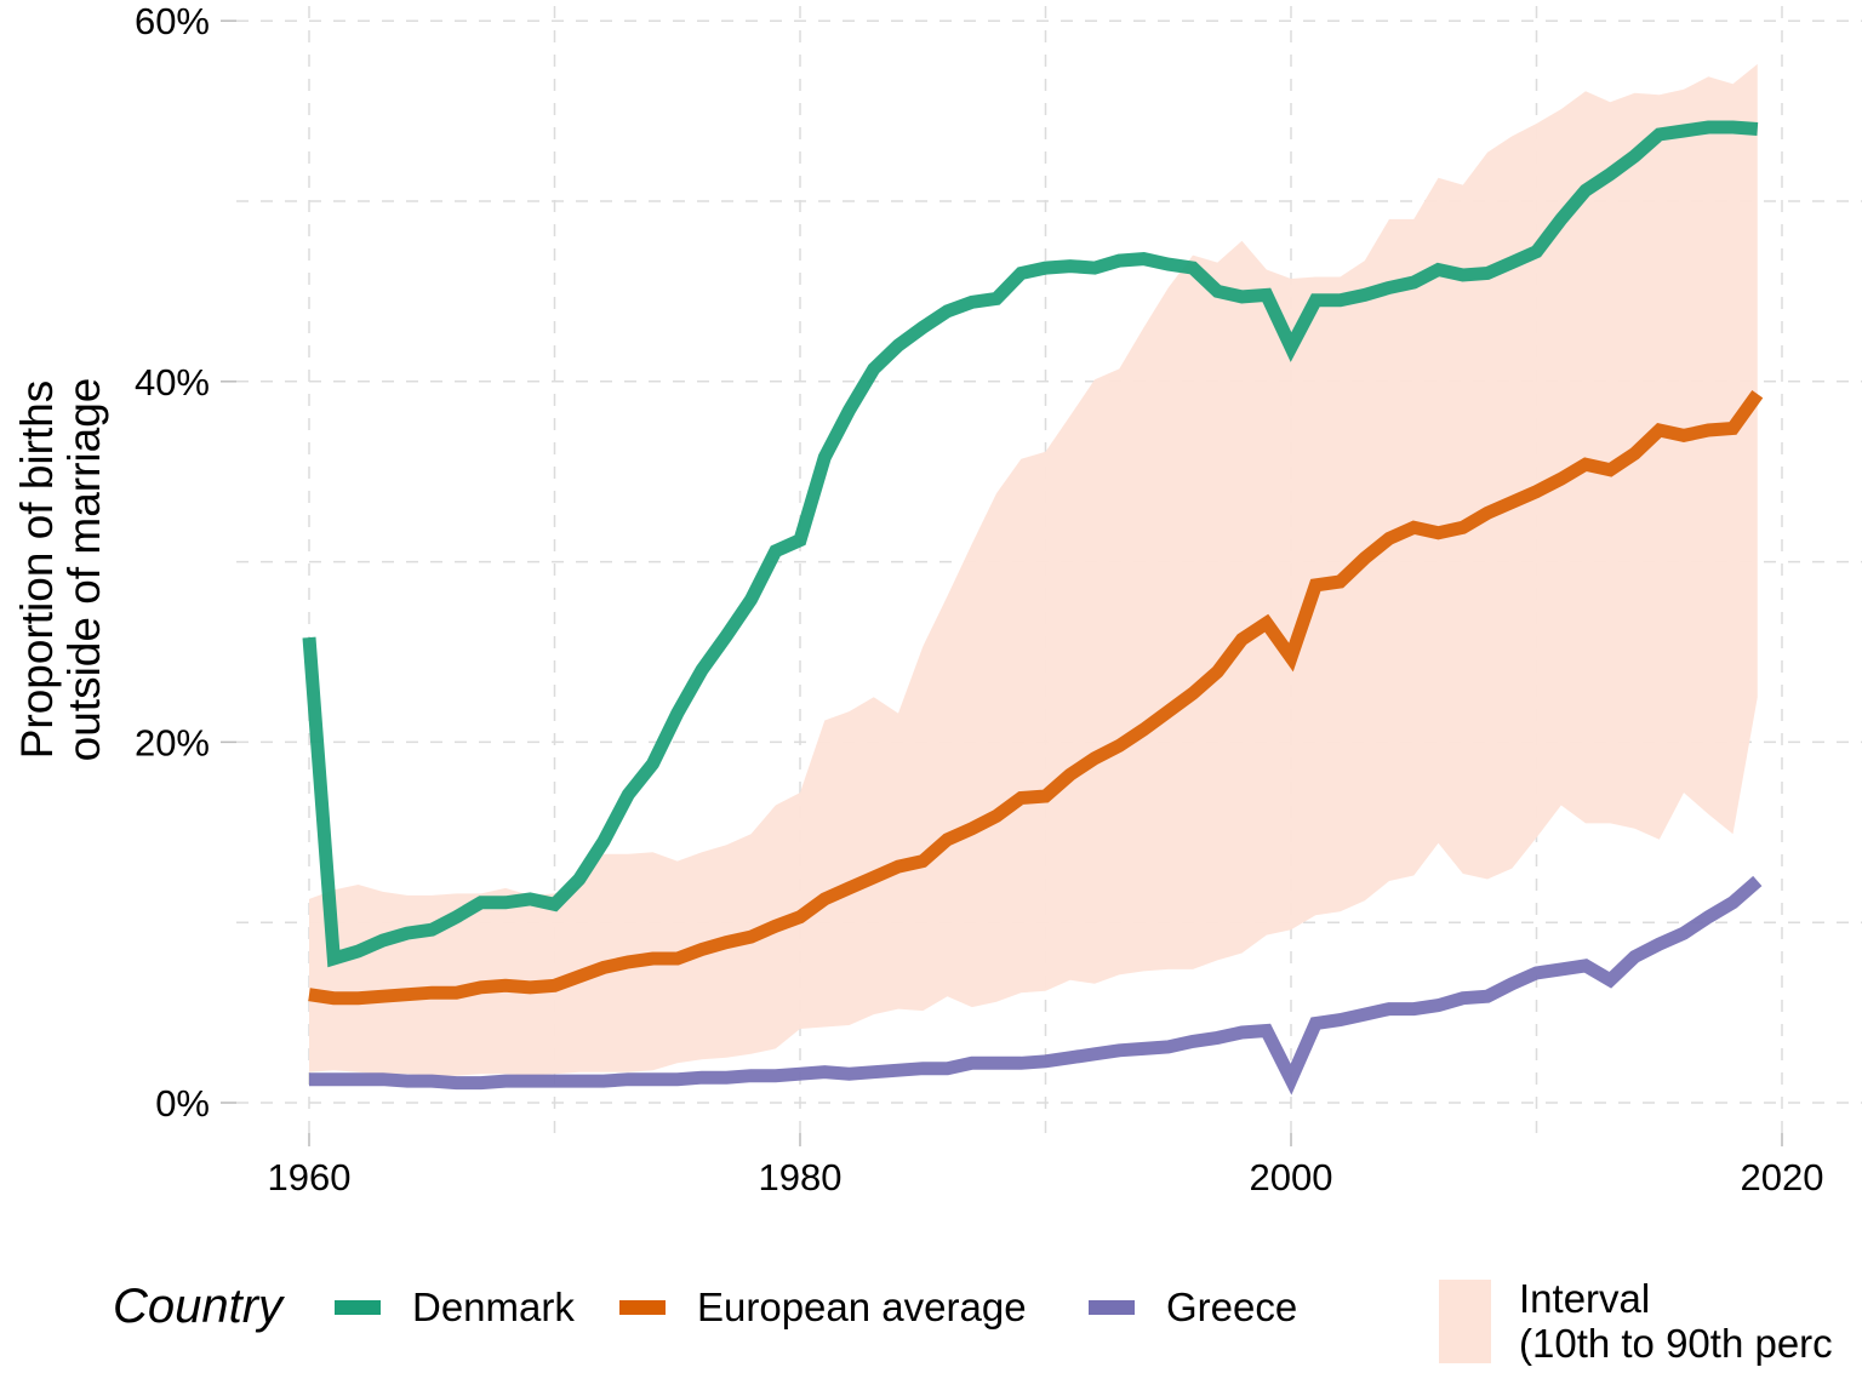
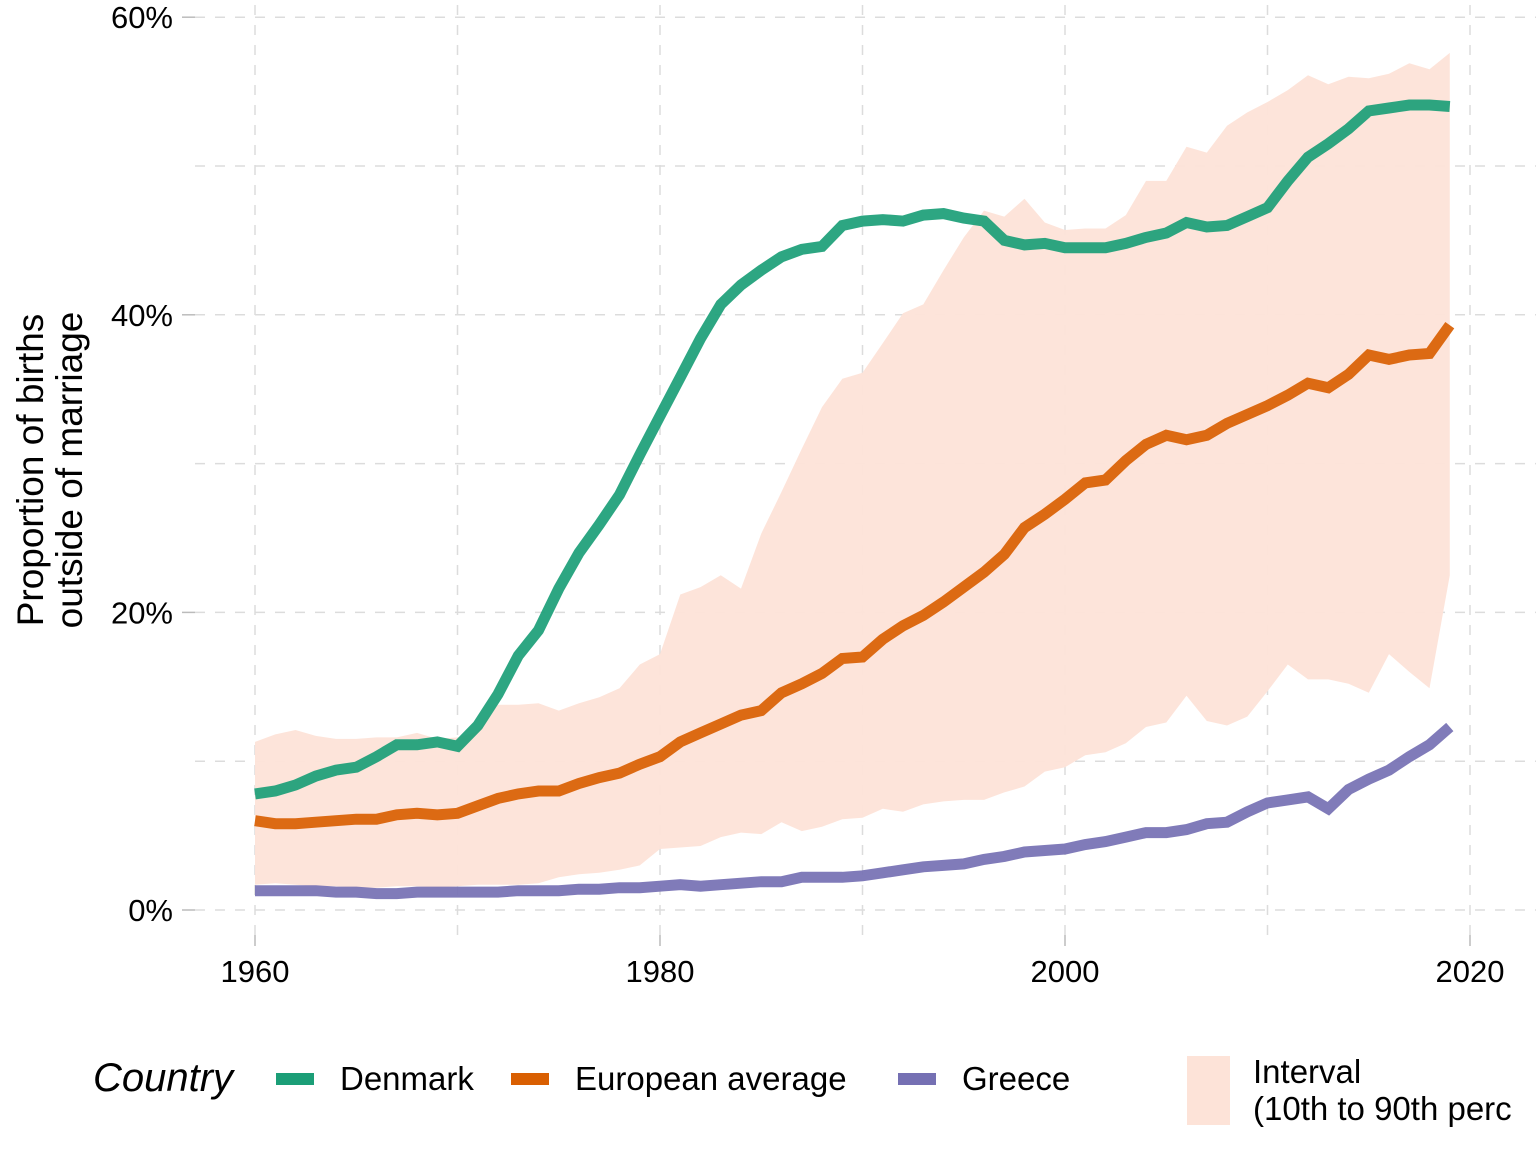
Denmark/1960: 25.8% -> 7.8%
Denmark/1980: 31.2% -> 33.2%
Denmark/2000: 41.9% -> 44.5%
European average/2000: 24.7% -> 27.6%
Greece/2000: 1.3% -> 4.1%
